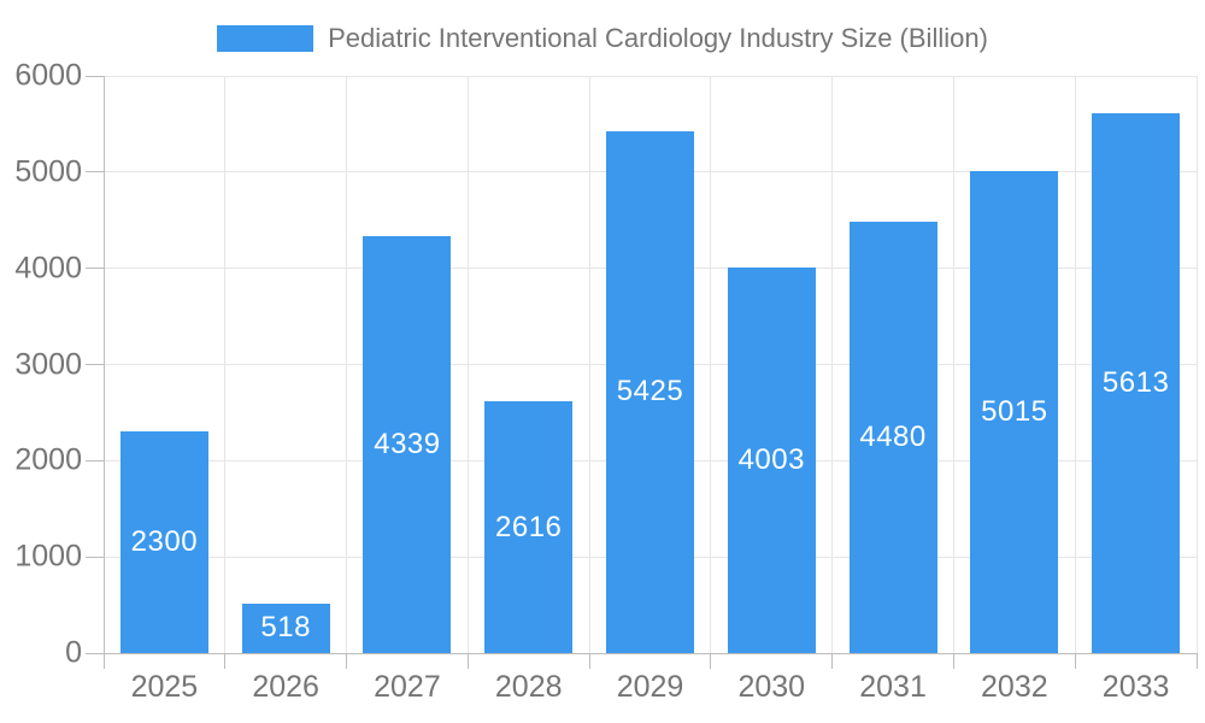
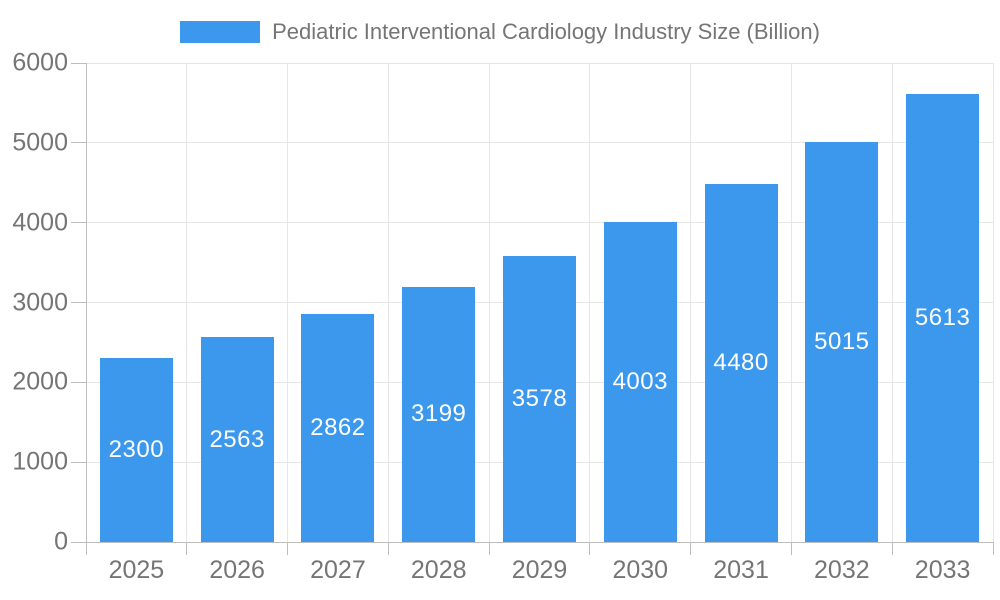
2026: 518 -> 2563
2027: 4339 -> 2862
2028: 2616 -> 3199
2029: 5425 -> 3578
